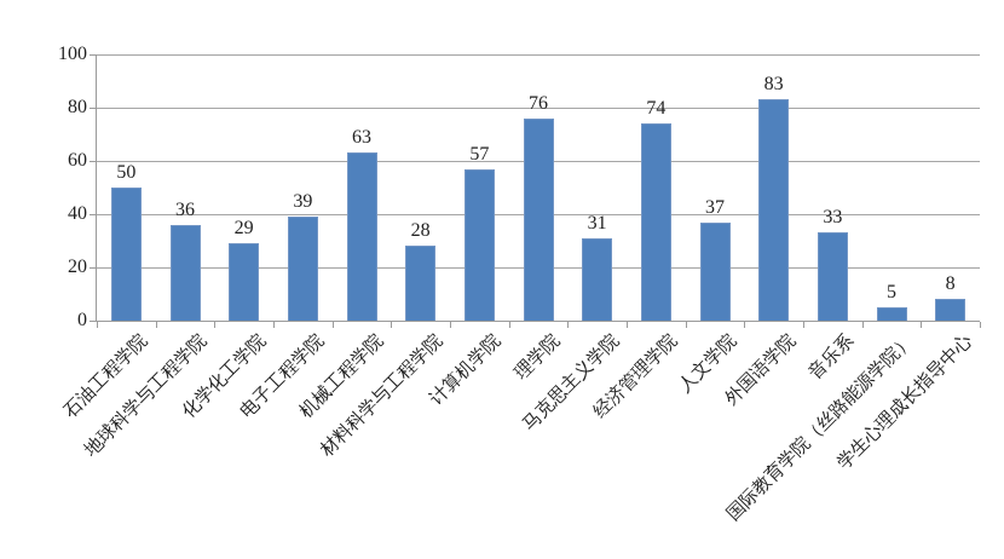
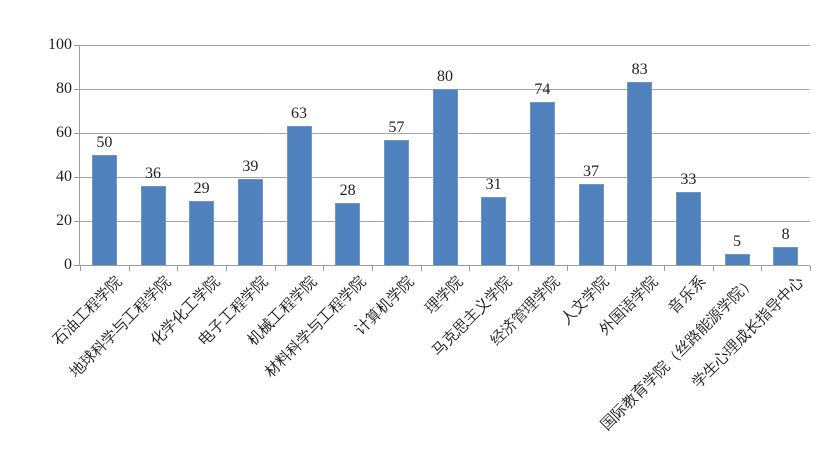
理学院: 76 -> 80
